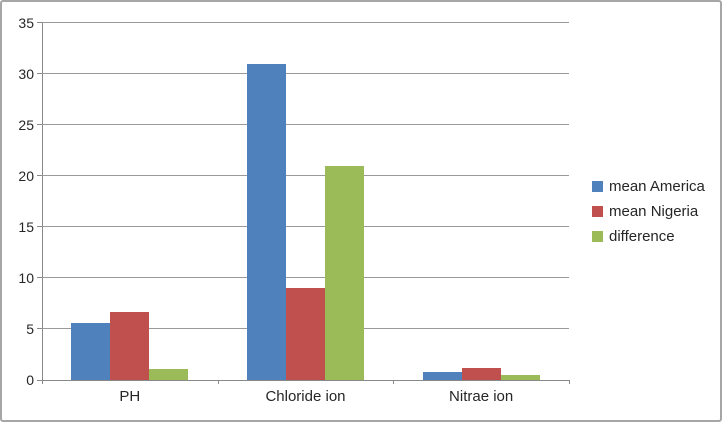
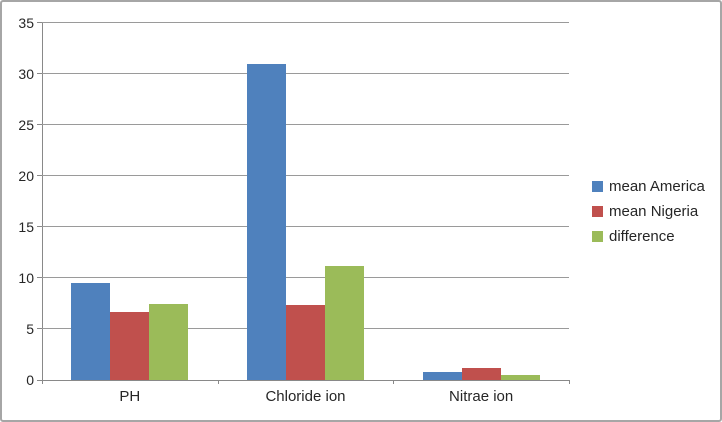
mean America/PH: 5.6 -> 9.5
difference/PH: 1.1 -> 7.5
mean Nigeria/Chloride ion: 9.0 -> 7.4
difference/Chloride ion: 21.0 -> 11.2
